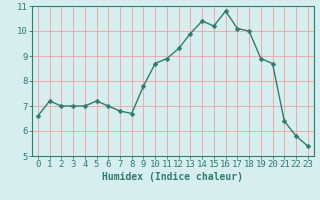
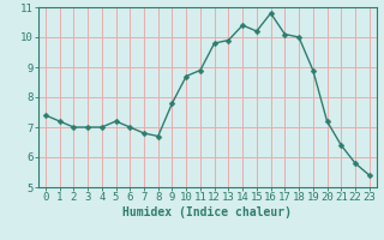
0: 6.6 -> 7.4
12: 9.3 -> 9.8
20: 8.7 -> 7.2
